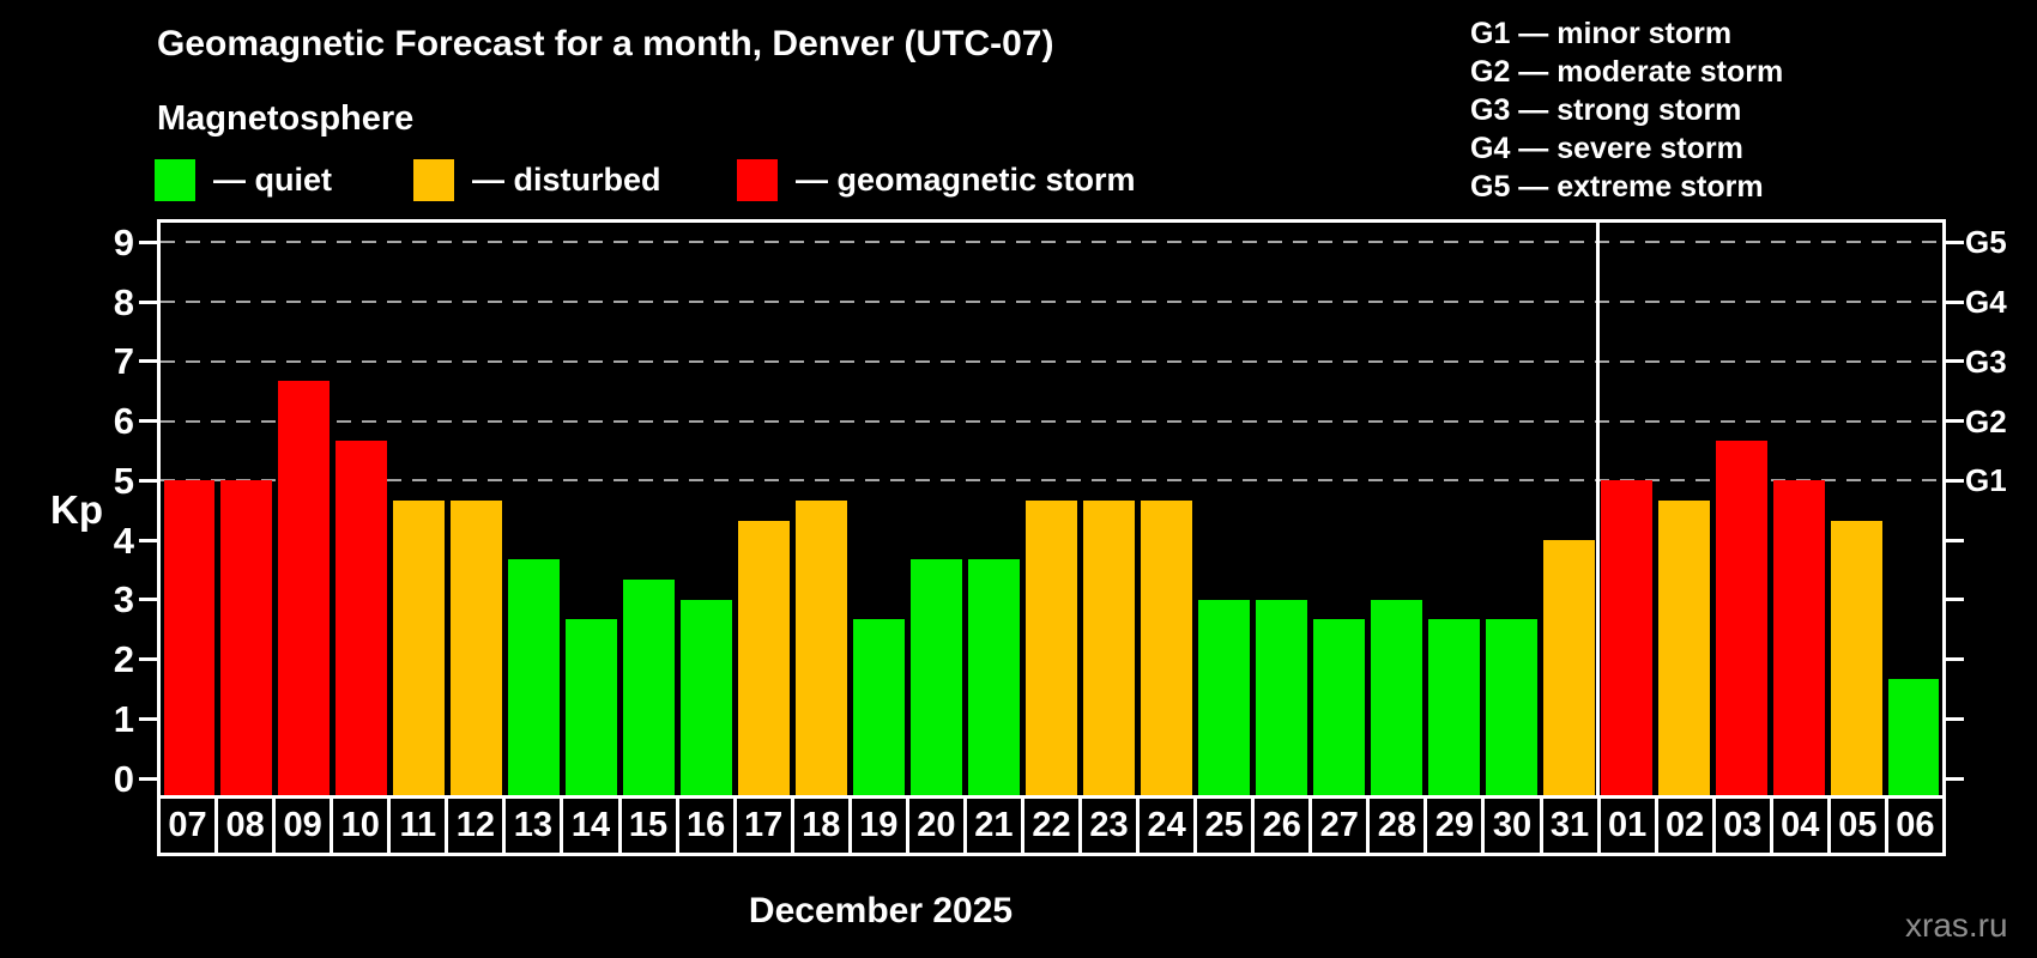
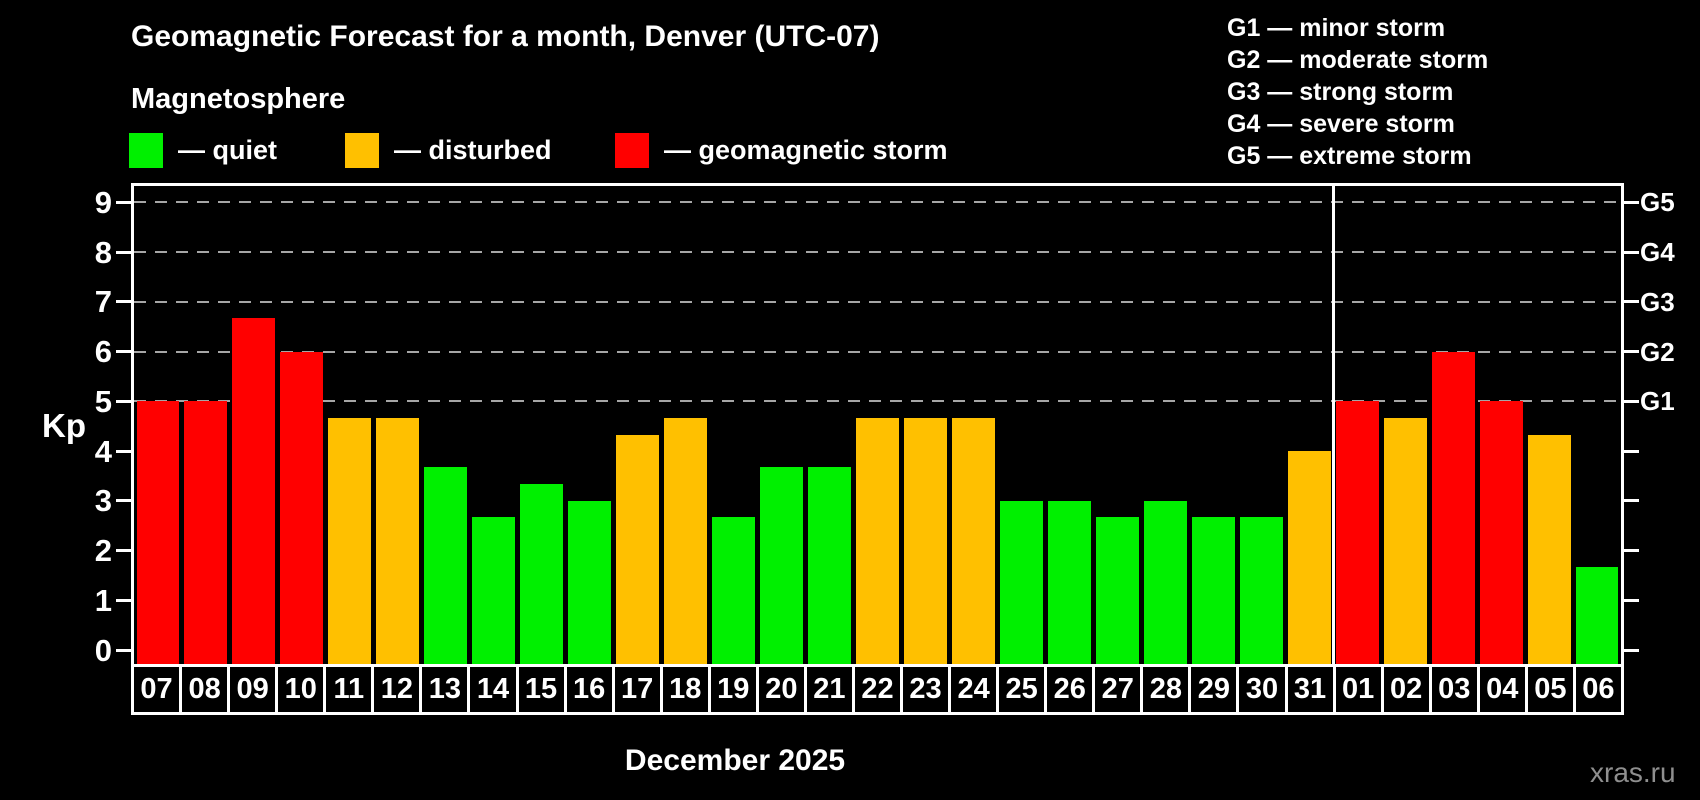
10: 5.7 -> 6.0
03: 5.7 -> 6.0
